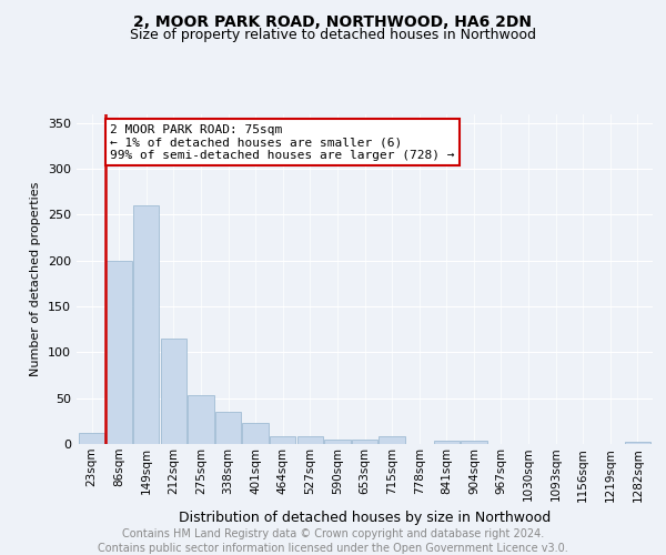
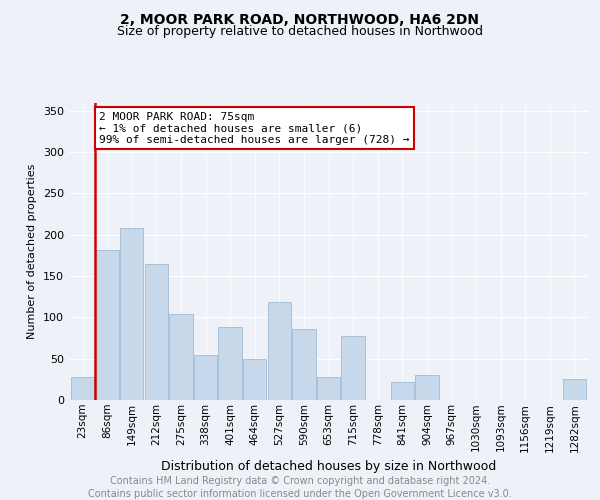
23sqm: 12 -> 28
86sqm: 200 -> 182
149sqm: 260 -> 208
212sqm: 115 -> 164
275sqm: 53 -> 104
338sqm: 35 -> 54
401sqm: 23 -> 88
464sqm: 9 -> 50
527sqm: 9 -> 118
590sqm: 5 -> 86
653sqm: 5 -> 28
715sqm: 9 -> 78
841sqm: 4 -> 22
904sqm: 4 -> 30
1282sqm: 3 -> 26
